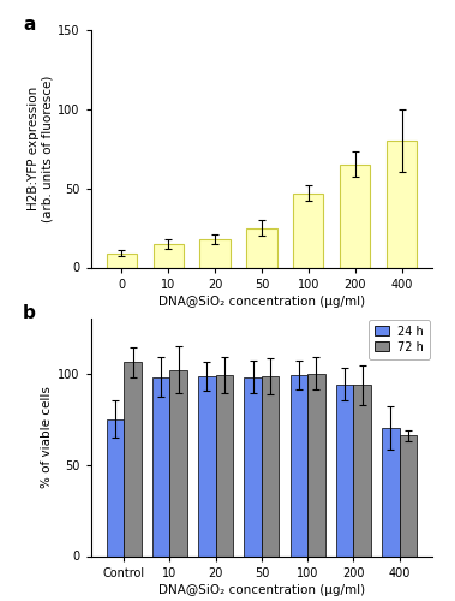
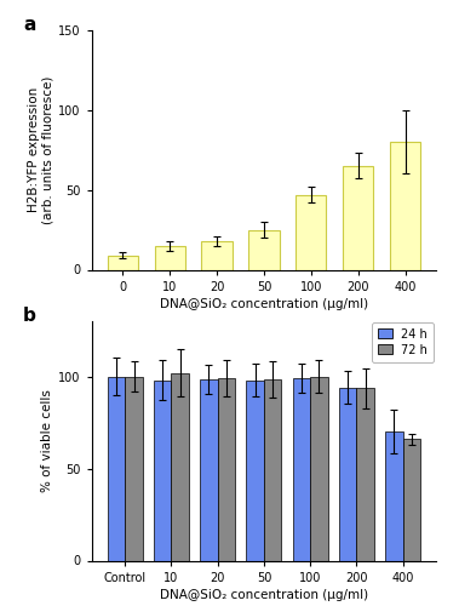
24 h/Control: 75 -> 100
72 h/Control: 106 -> 100
